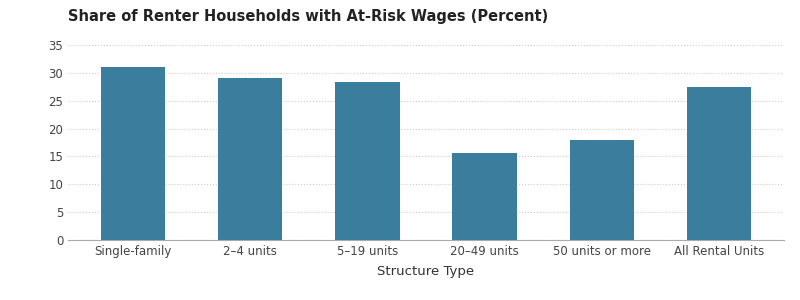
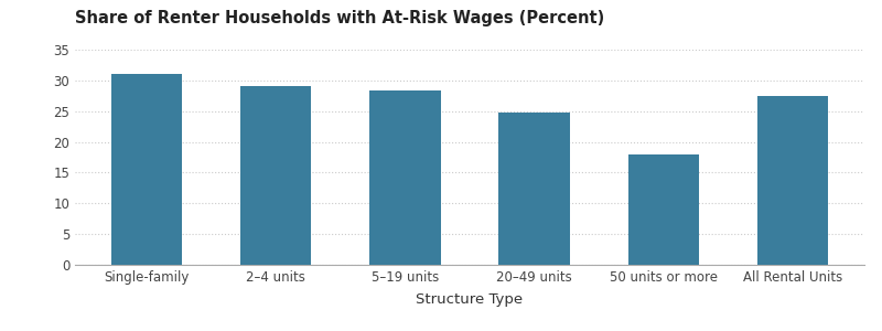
20–49 units: 15.6 -> 24.7
